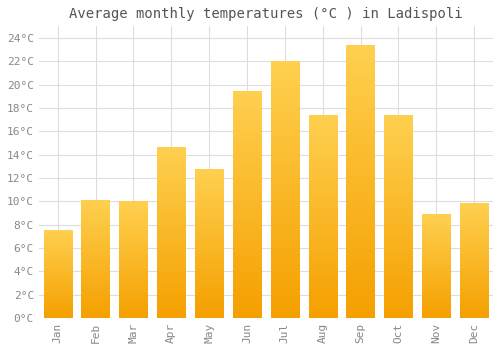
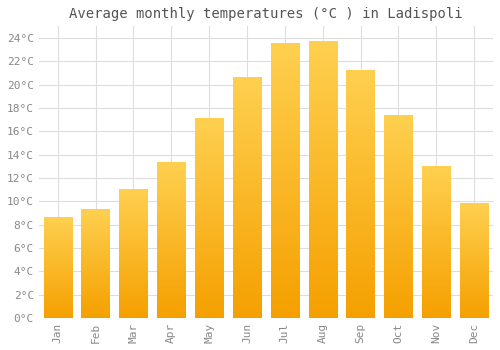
Jan: 7.5°C -> 8.6°C
Feb: 10.1°C -> 9.3°C
Mar: 10.0°C -> 11.0°C
Apr: 14.6°C -> 13.3°C
May: 12.7°C -> 17.1°C
Jun: 19.4°C -> 20.6°C
Jul: 22.0°C -> 23.5°C
Aug: 17.4°C -> 23.7°C
Sep: 23.4°C -> 21.2°C
Nov: 8.9°C -> 13.0°C
